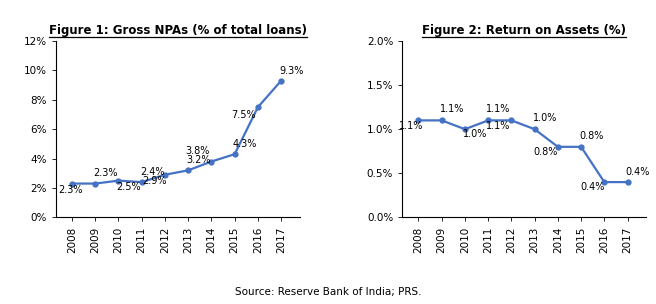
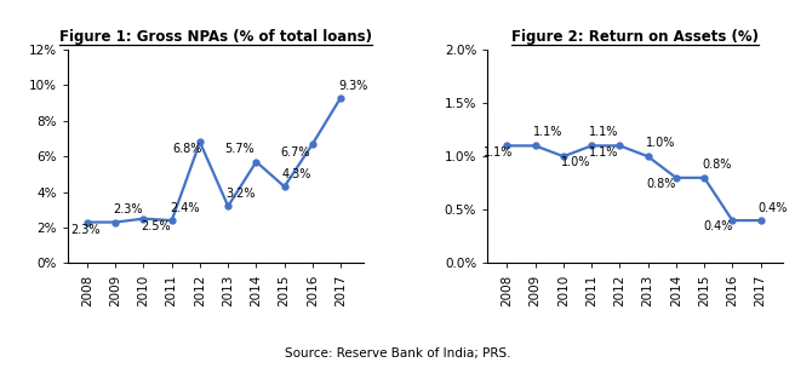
Figure 1: Gross NPAs (% of total loans)/2012: 2.9% -> 6.8%
Figure 1: Gross NPAs (% of total loans)/2014: 3.8% -> 5.7%
Figure 1: Gross NPAs (% of total loans)/2016: 7.5% -> 6.7%
